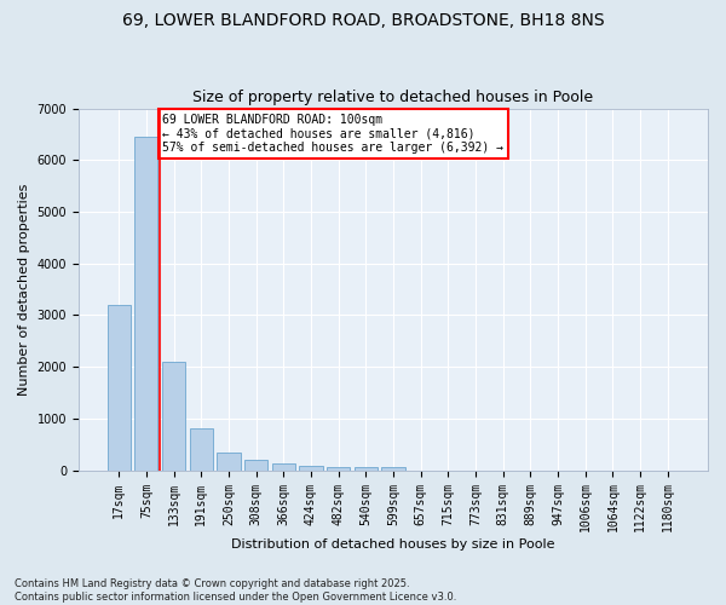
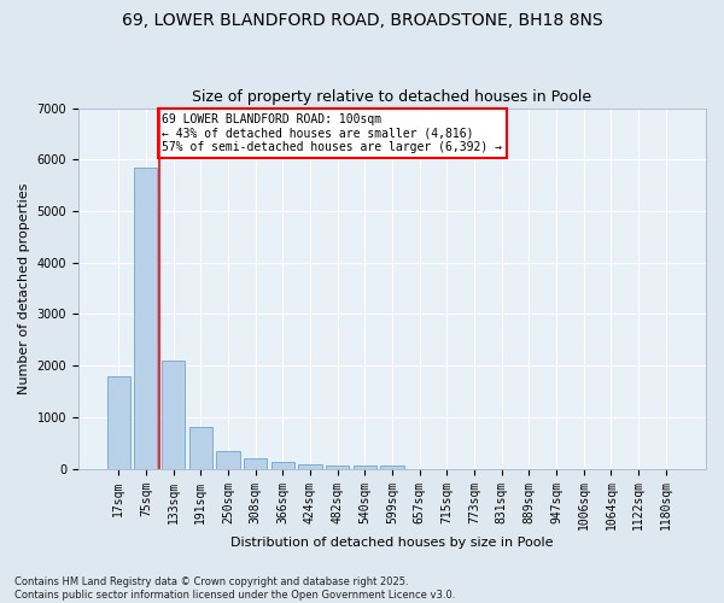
17sqm: 3200 -> 1800
75sqm: 6450 -> 5850
